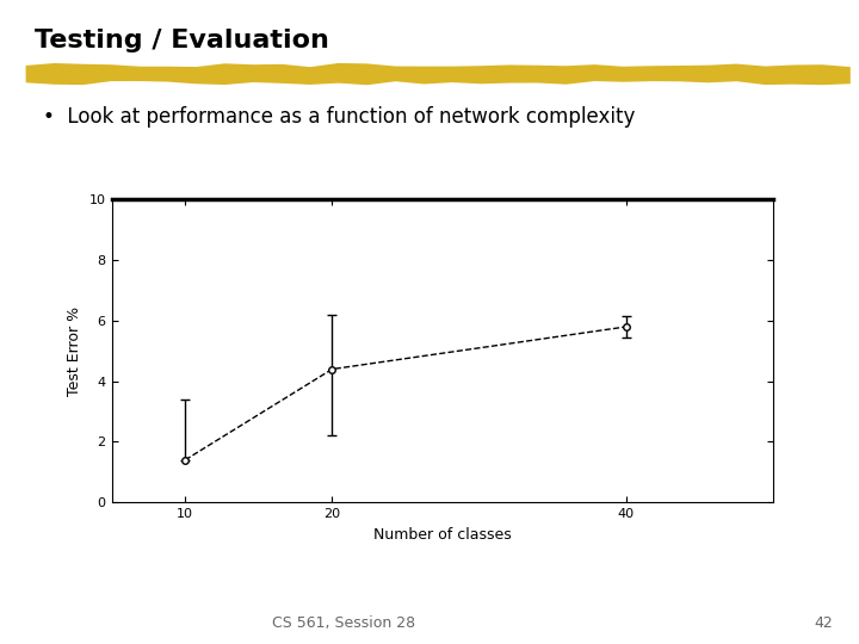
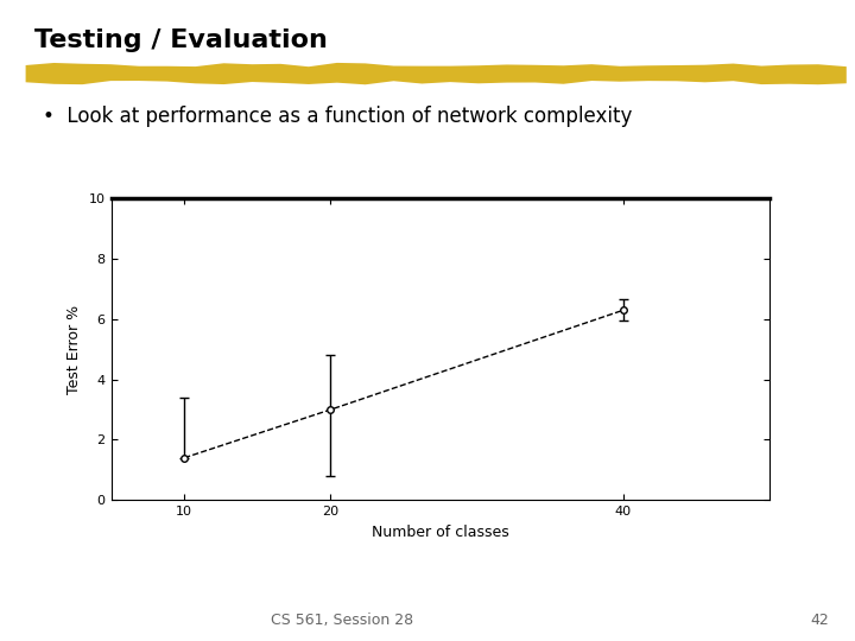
20: 4.4 -> 3.0
40: 5.8 -> 6.3
